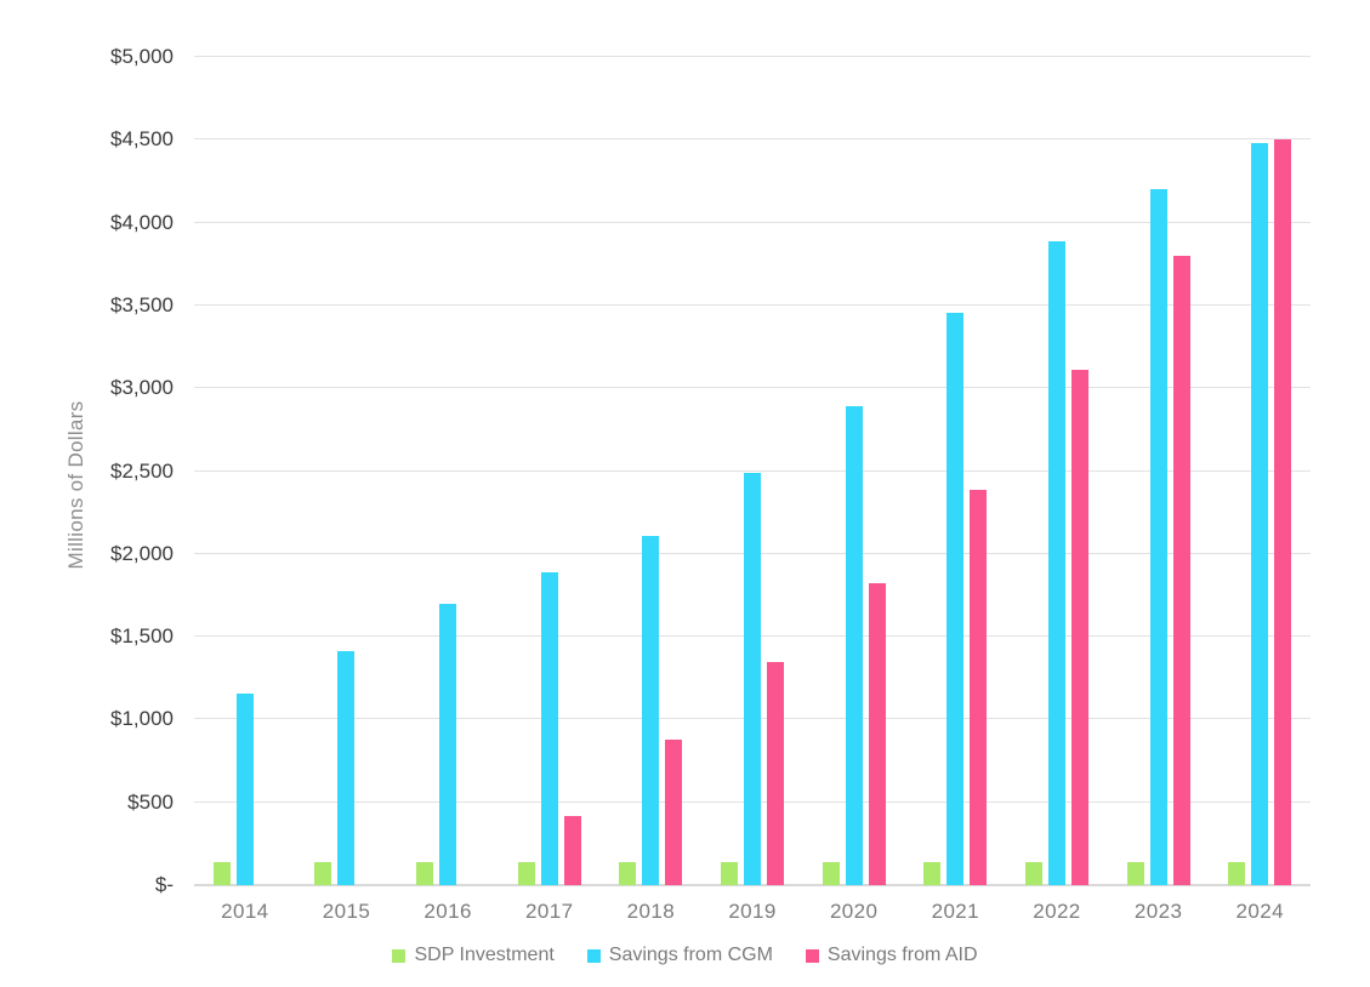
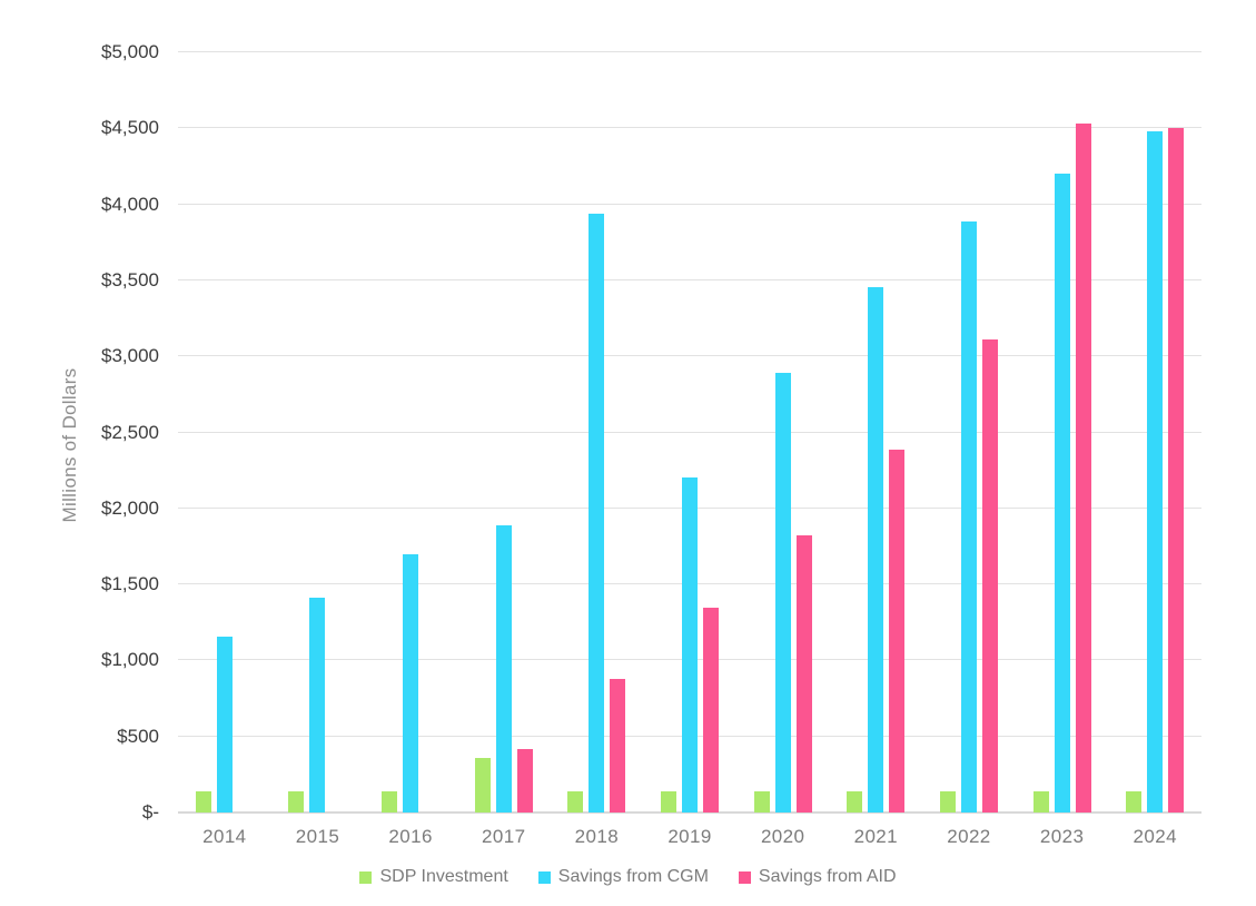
SDP Investment/2017: $140 -> $360
Savings from CGM/2018: $2100 -> $3940
Savings from CGM/2019: $2490 -> $2200
Savings from AID/2023: $3800 -> $4530
